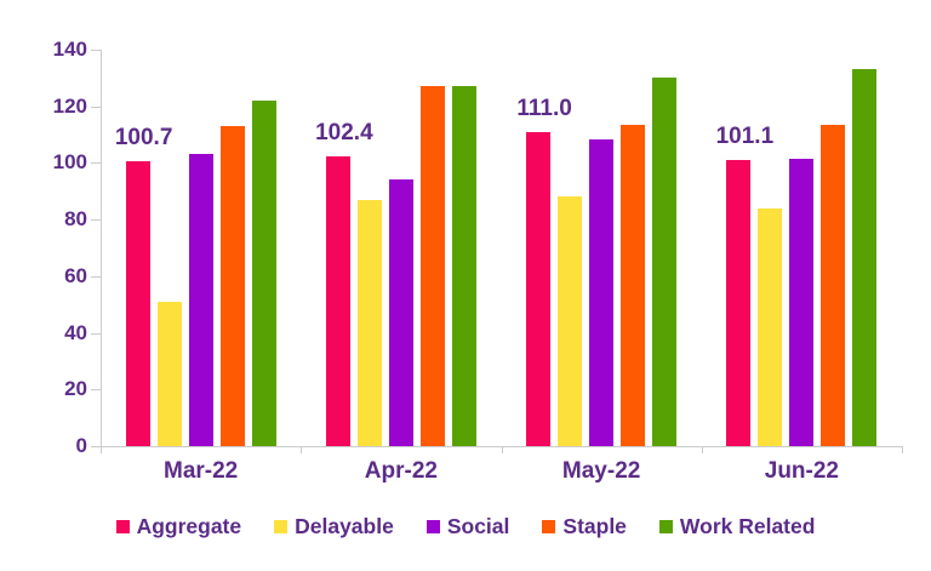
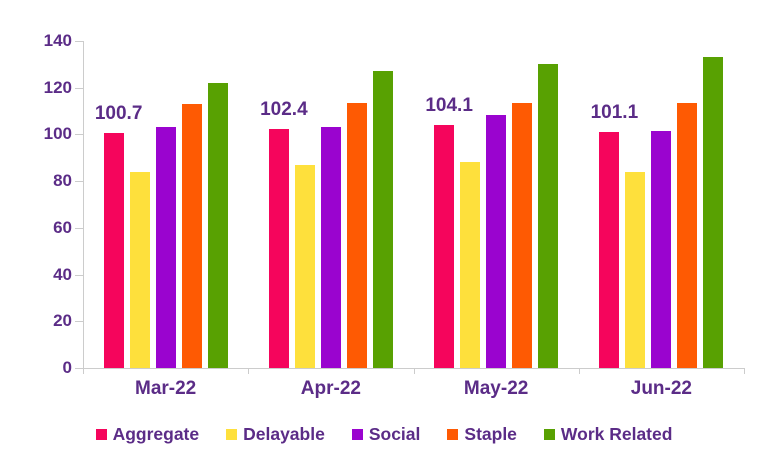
Delayable/Mar-22: 51 -> 84
Social/Apr-22: 94 -> 103
Staple/Apr-22: 127 -> 114
Aggregate/May-22: 111.0 -> 104.1
